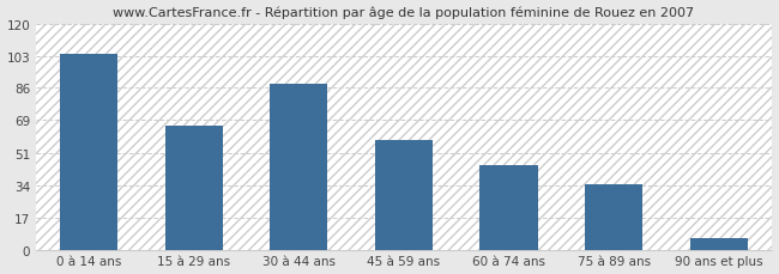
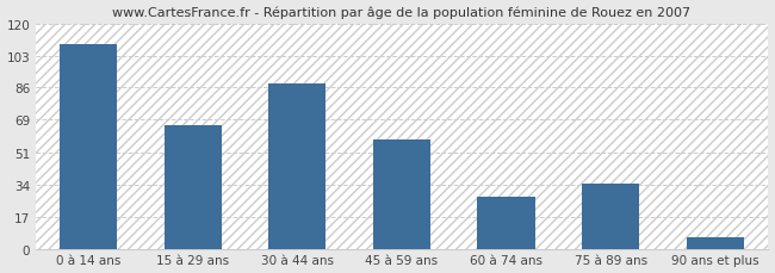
0 à 14 ans: 104 -> 109
60 à 74 ans: 45 -> 28
